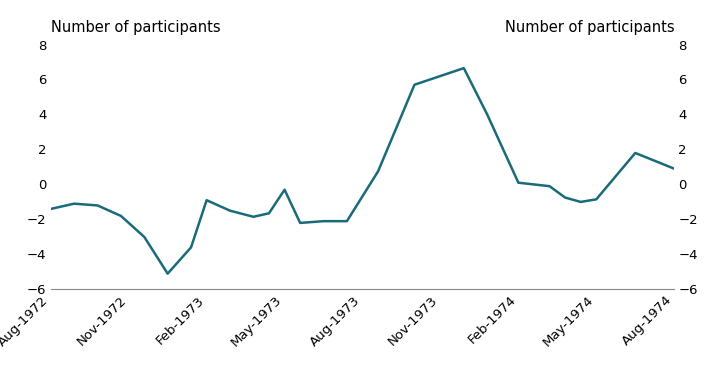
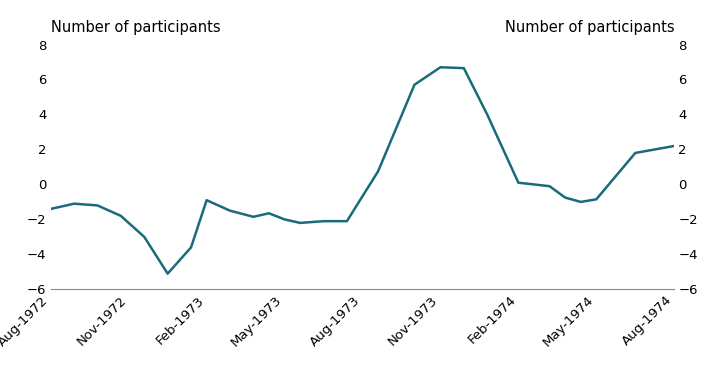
May-1973: -0.3 -> -2.0
Nov-1973: 6.2 -> 6.7
Aug-1974: 0.9 -> 2.2
